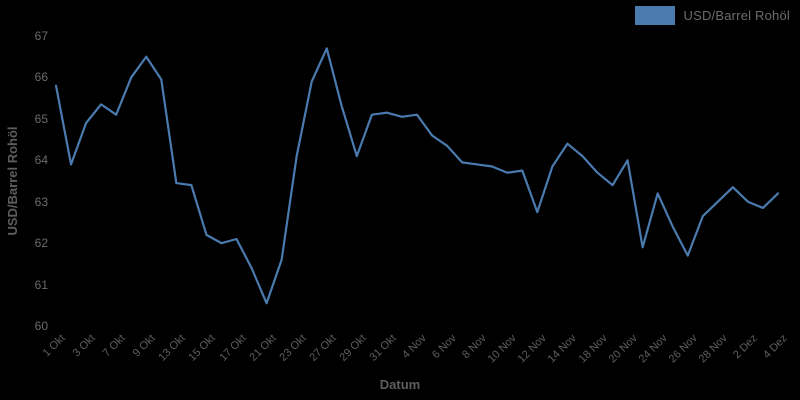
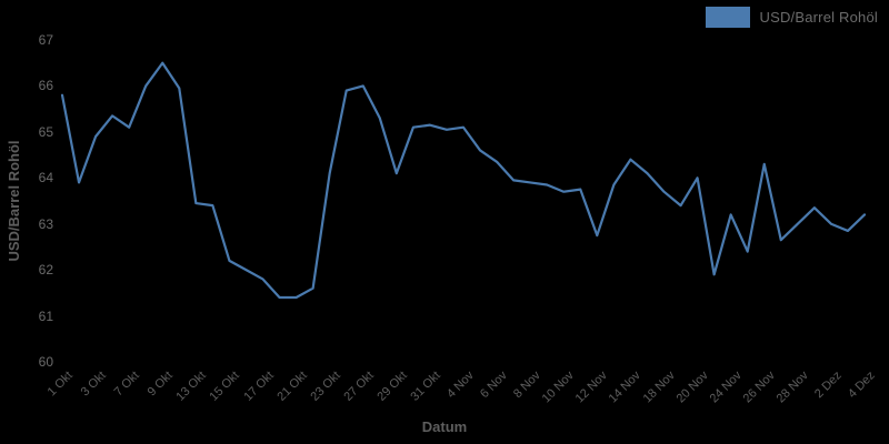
17 Okt: 62.1 -> 61.8
21 Okt: 60.5 -> 61.4
27 Okt: 66.7 -> 66.0
26 Nov: 61.7 -> 64.3
